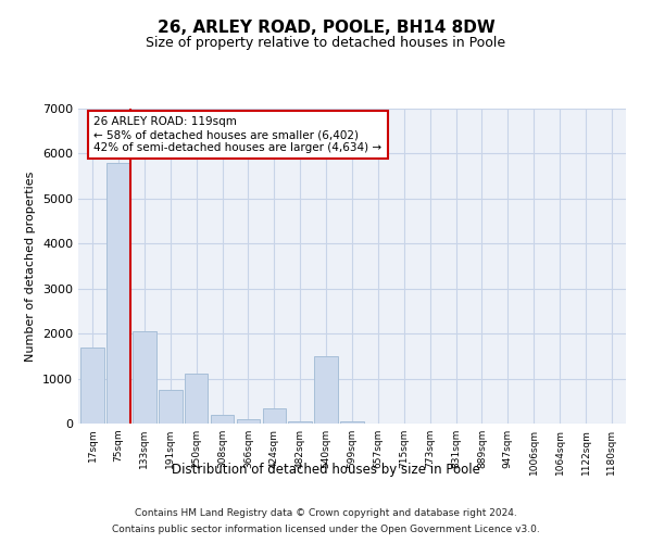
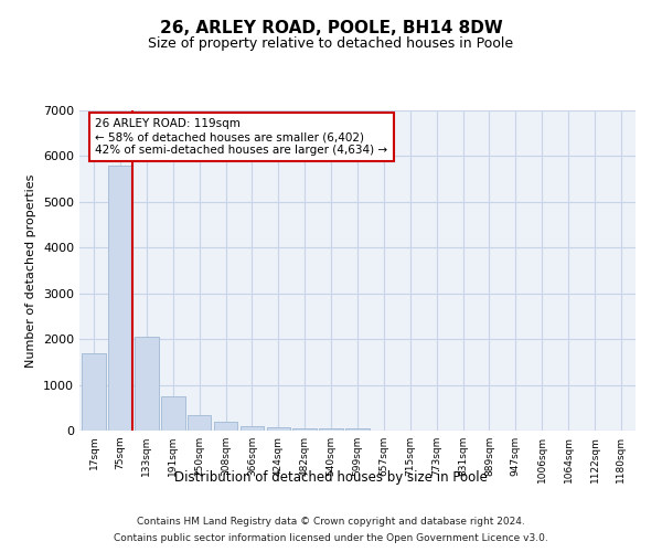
250sqm: 1100 -> 350
424sqm: 350 -> 80
540sqm: 1500 -> 50
